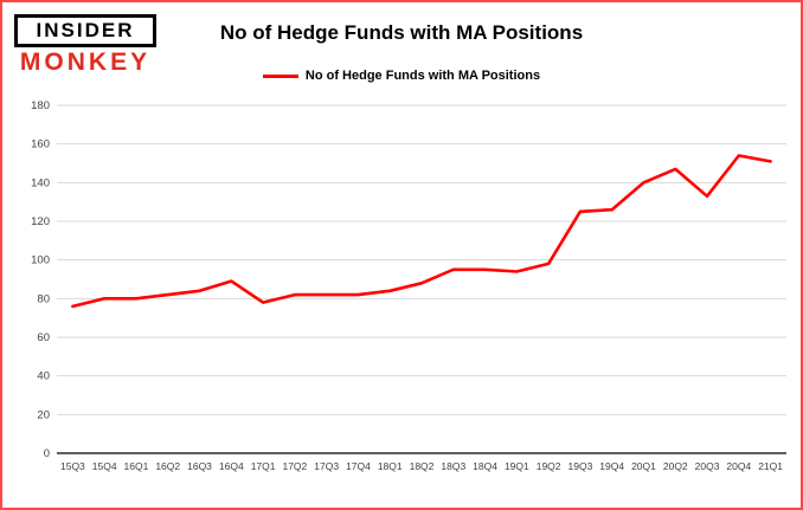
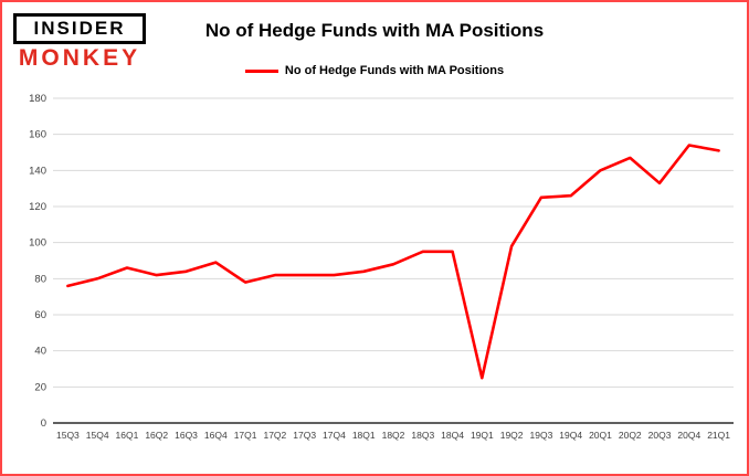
16Q1: 80 -> 86
19Q1: 94 -> 25
